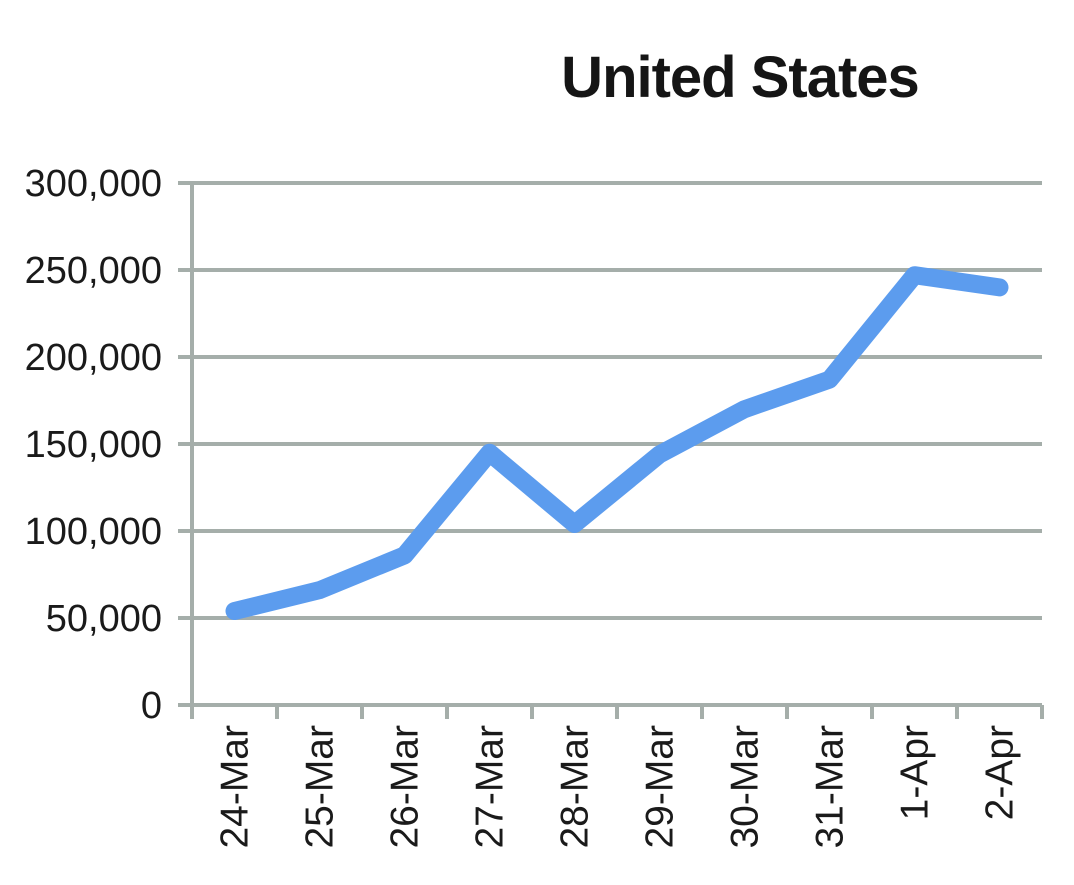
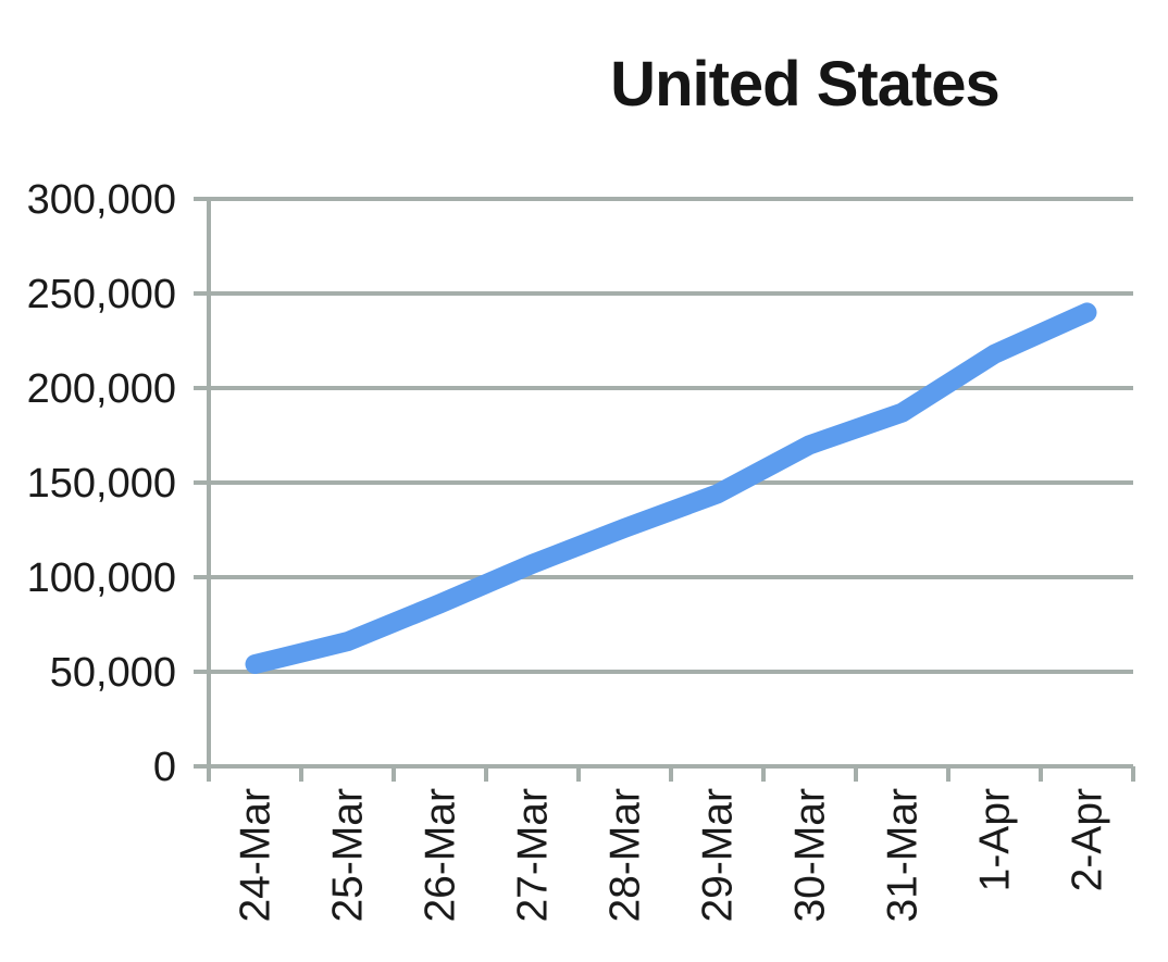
27-Mar: 145000 -> 107000
28-Mar: 104000 -> 126000
1-Apr: 247000 -> 218000
